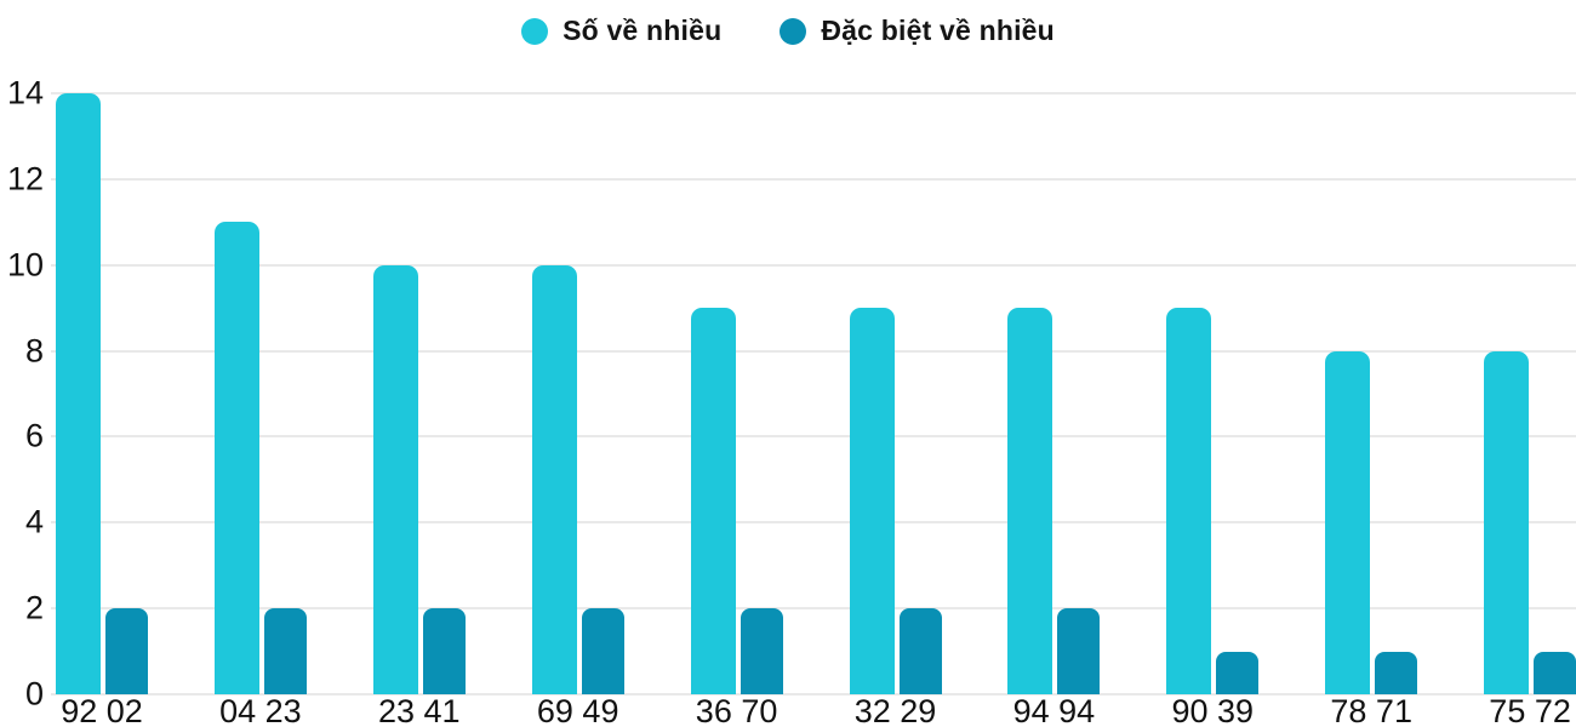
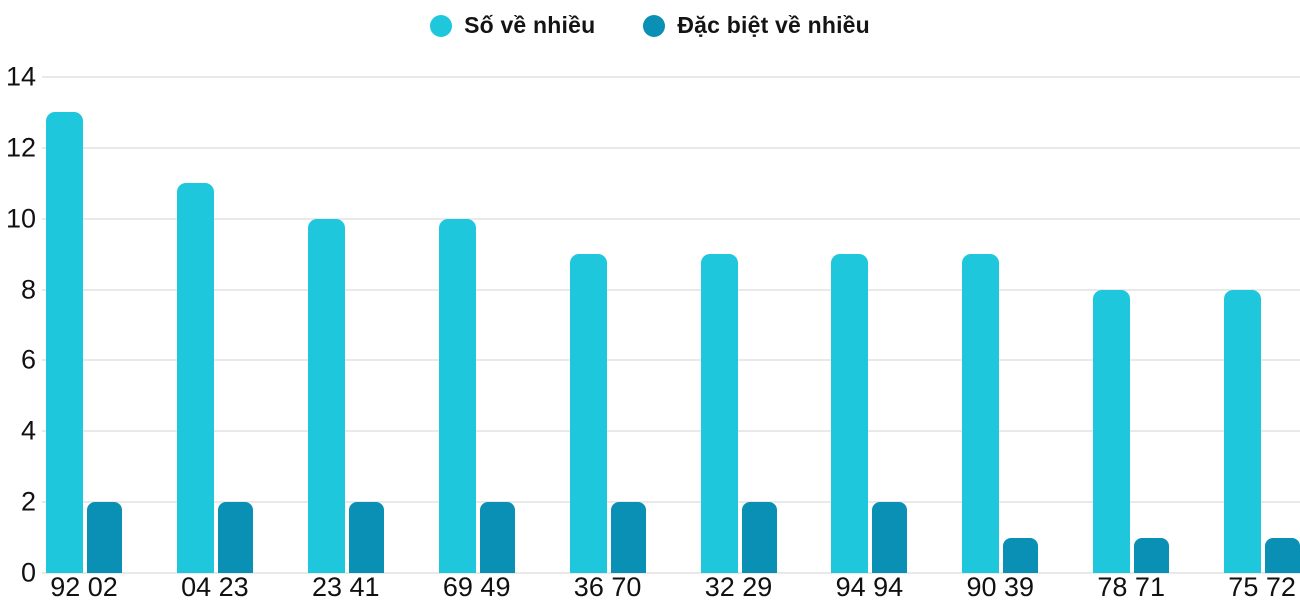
Số về nhiều/92 02: 14 -> 13
